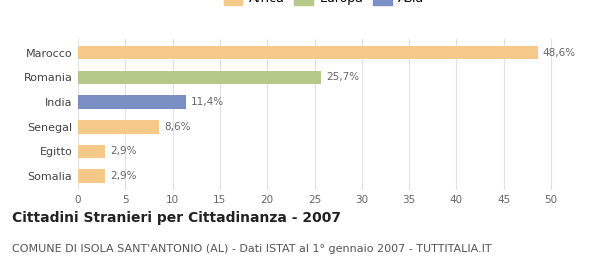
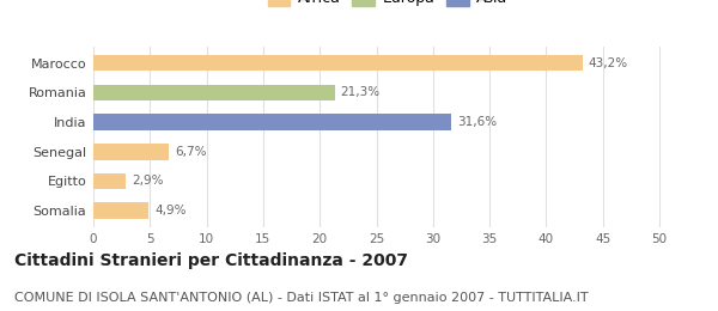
Marocco: 48,6% -> 43,2%
Romania: 25,7% -> 21,3%
India: 11,4% -> 31,6%
Senegal: 8,6% -> 6,7%
Somalia: 2,9% -> 4,9%
